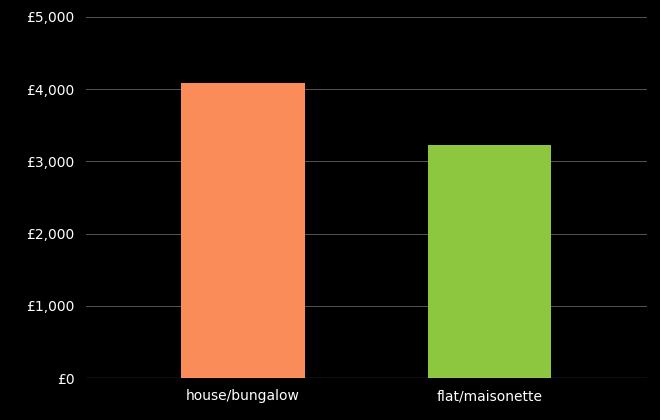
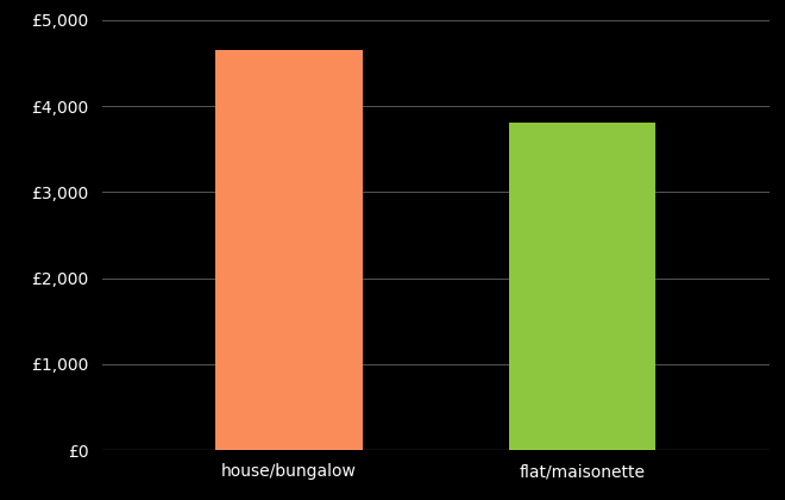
house/bungalow: £4,080 -> £4,650
flat/maisonette: £3,220 -> £3,800
